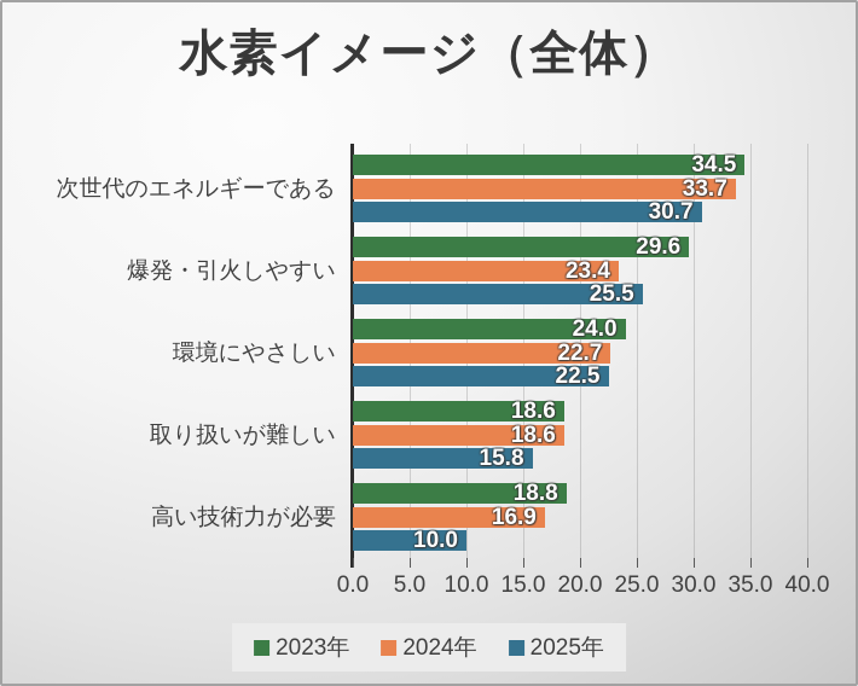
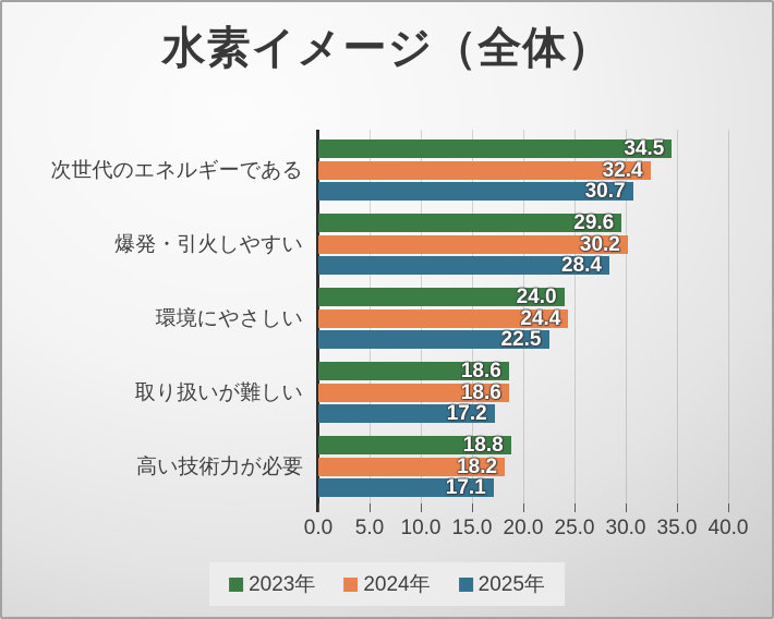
2024年/次世代のエネルギーである: 33.7 -> 32.4
2024年/爆発・引火しやすい: 23.4 -> 30.2
2025年/爆発・引火しやすい: 25.5 -> 28.4
2024年/環境にやさしい: 22.7 -> 24.4
2025年/取り扱いが難しい: 15.8 -> 17.2
2024年/高い技術力が必要: 16.9 -> 18.2
2025年/高い技術力が必要: 10.0 -> 17.1
